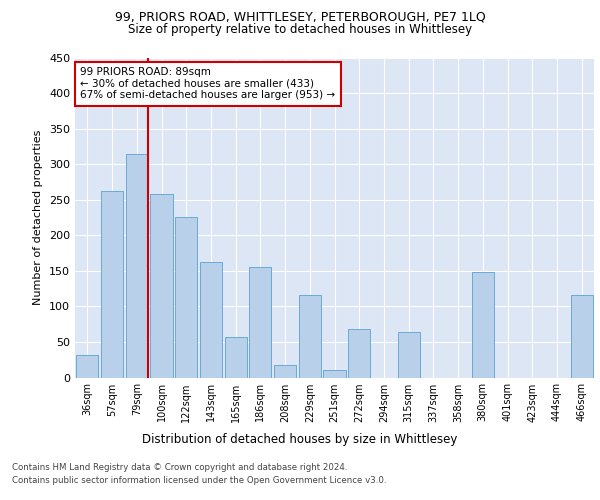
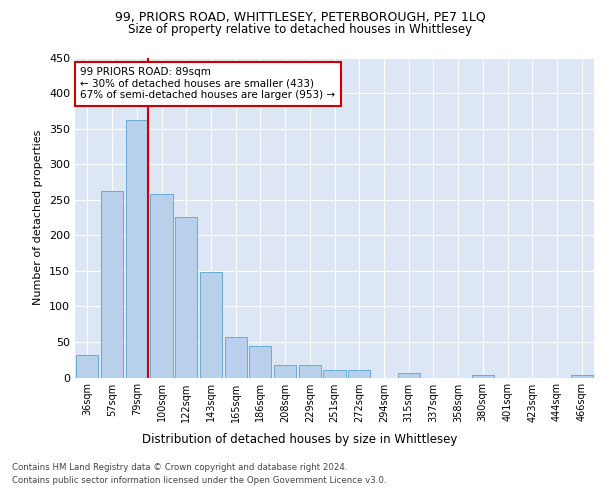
79sqm: 314 -> 362
143sqm: 162 -> 148
186sqm: 156 -> 45
229sqm: 116 -> 18
272sqm: 68 -> 10
315sqm: 64 -> 6
380sqm: 148 -> 4
466sqm: 116 -> 4
